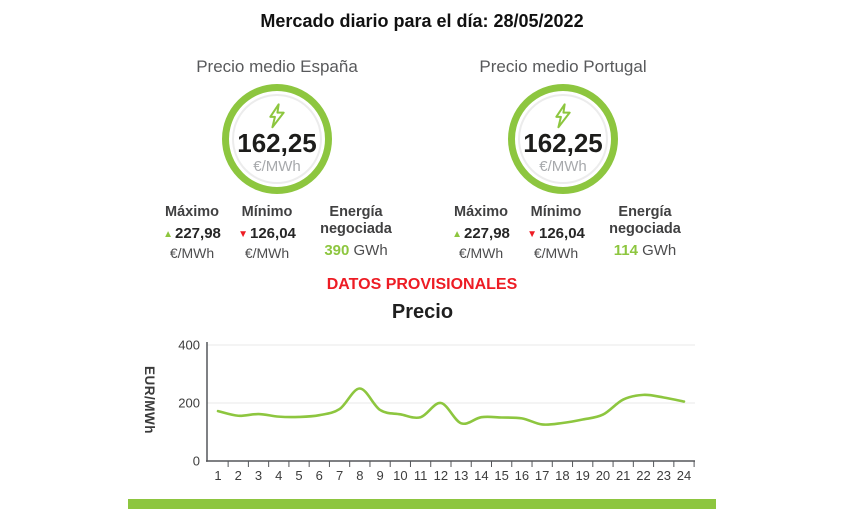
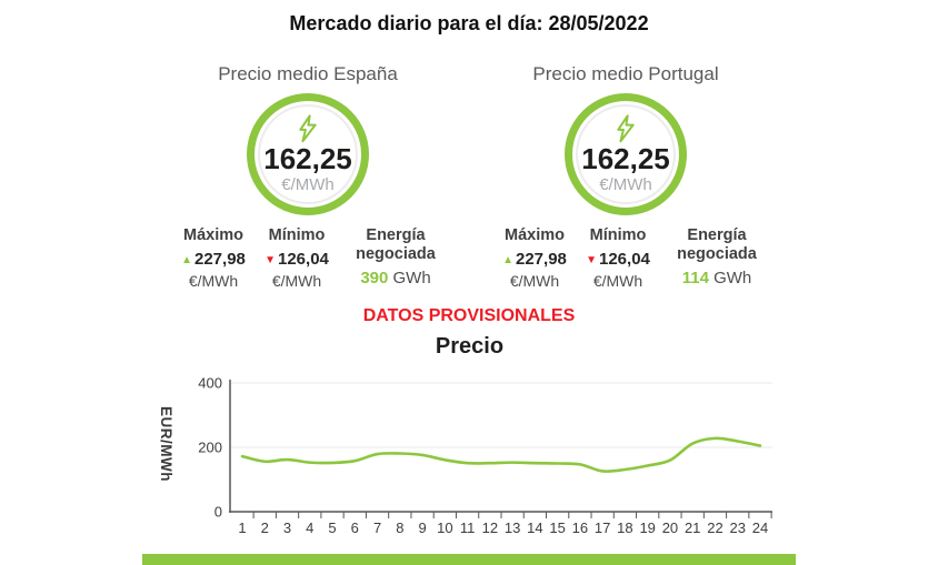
8: 250 -> 180
12: 200 -> 150
13: 130 -> 150
